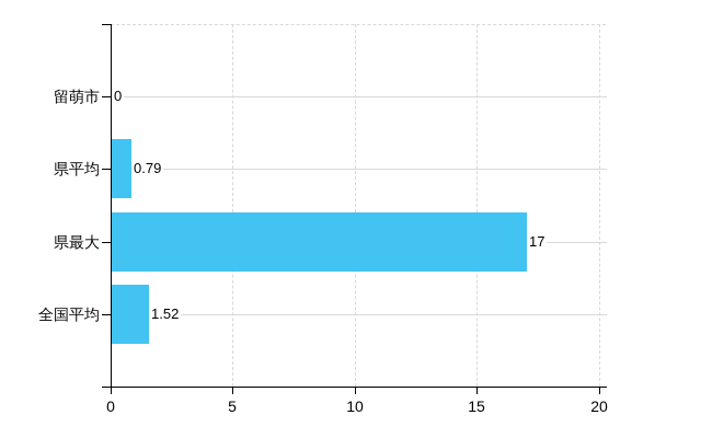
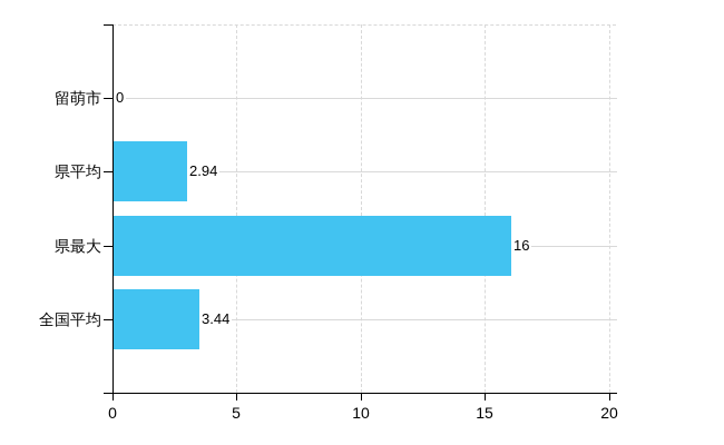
県平均: 0.79 -> 2.94
県最大: 17 -> 16
全国平均: 1.52 -> 3.44
